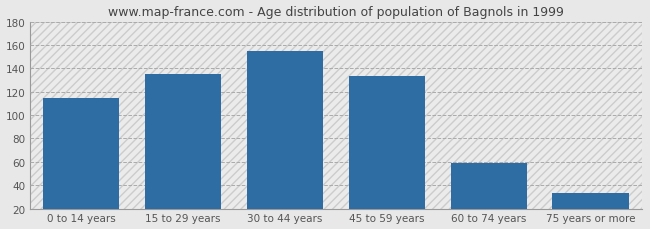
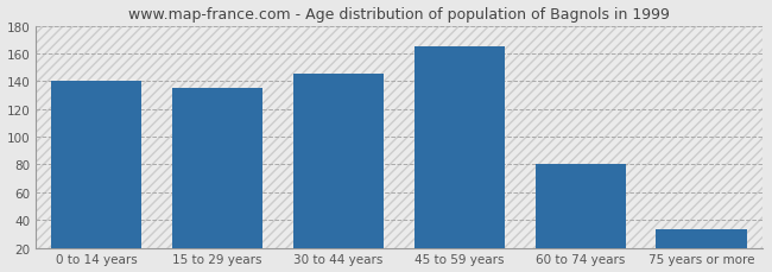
0 to 14 years: 115 -> 140
30 to 44 years: 155 -> 145
45 to 59 years: 133 -> 165
60 to 74 years: 59 -> 80
